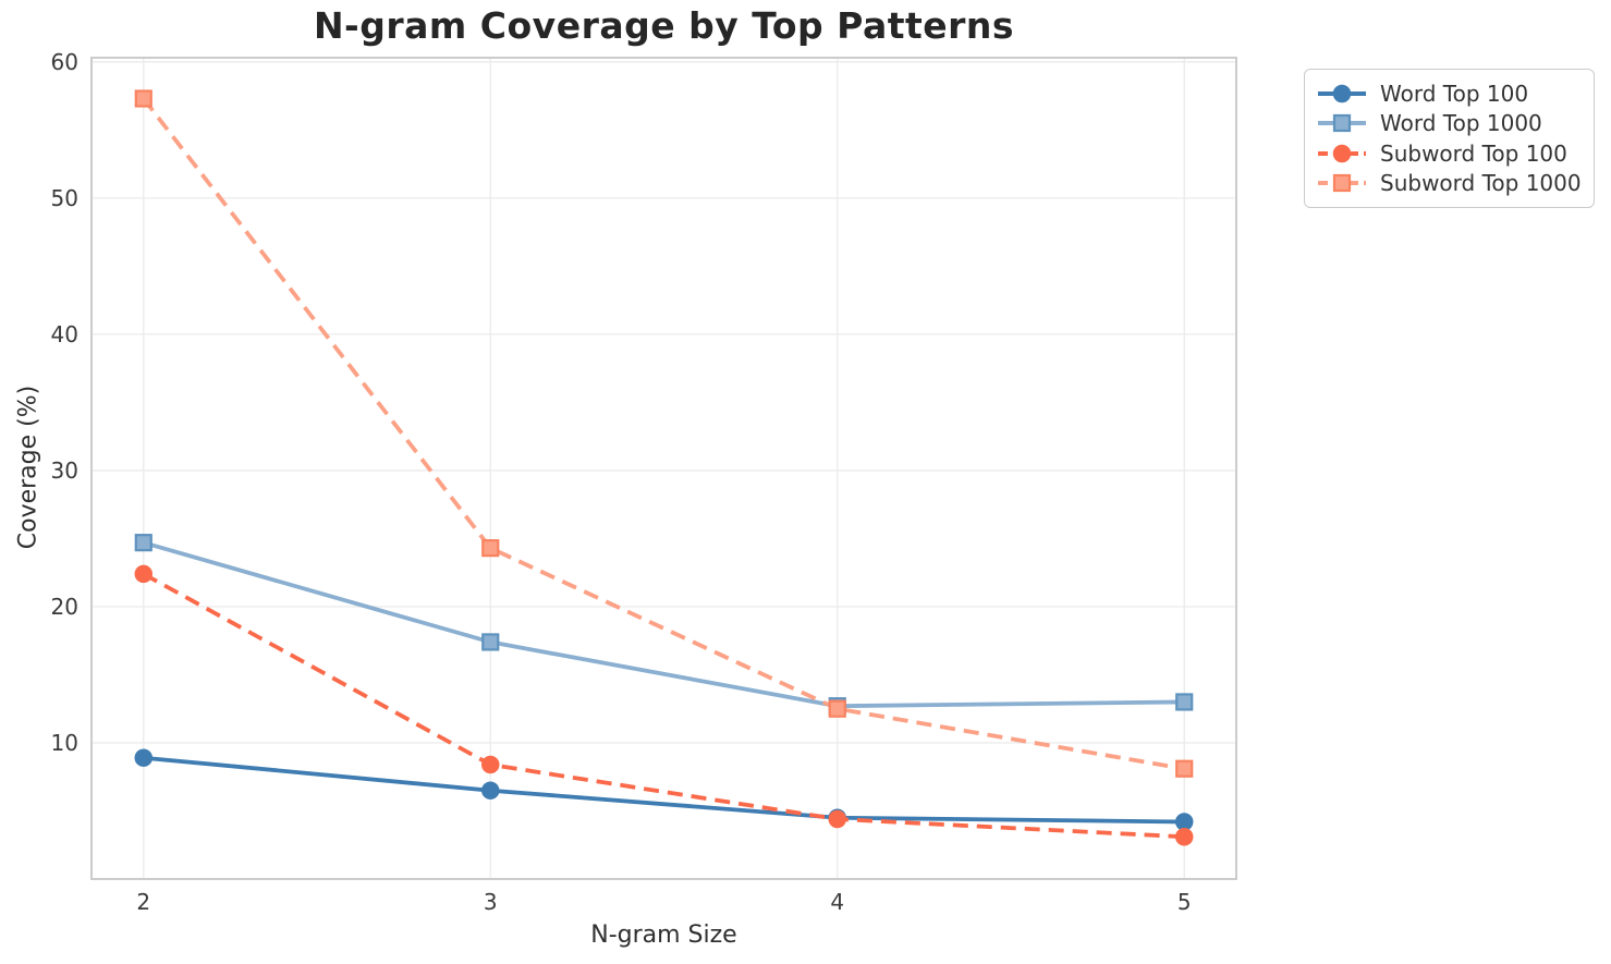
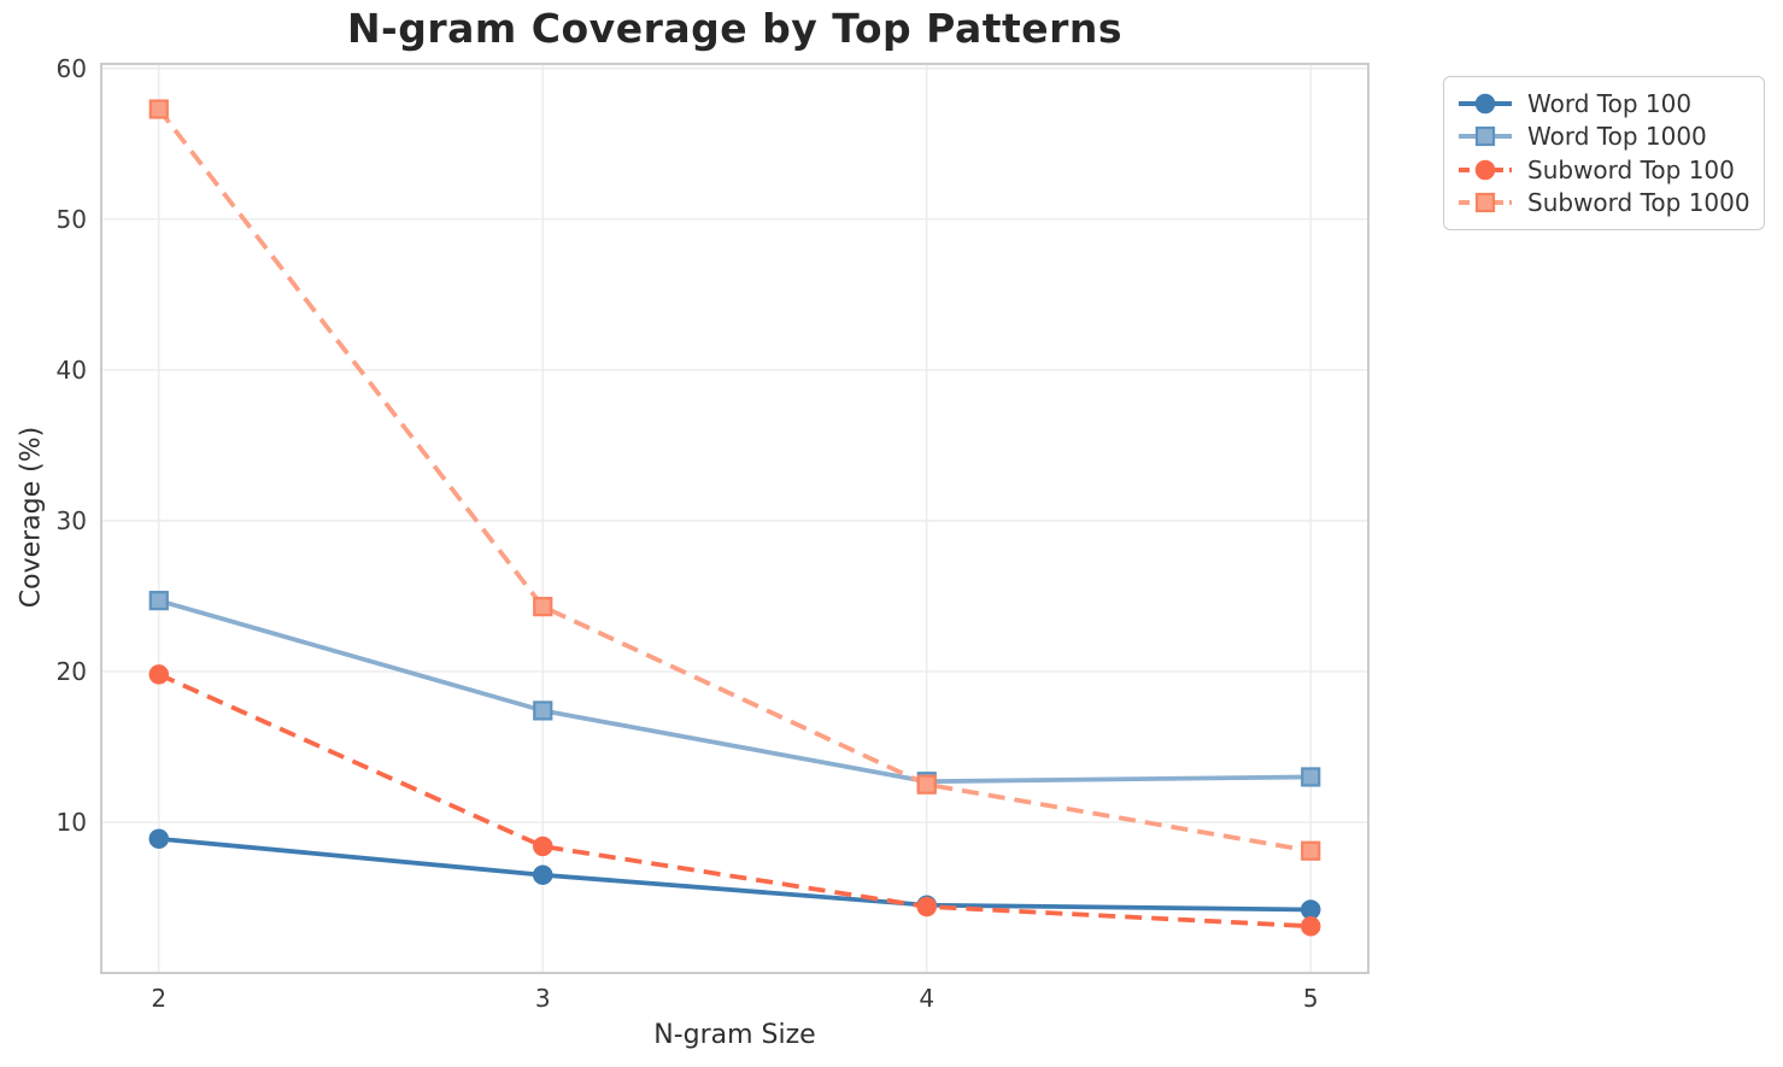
Subword Top 100/2: 22.4 -> 19.8
